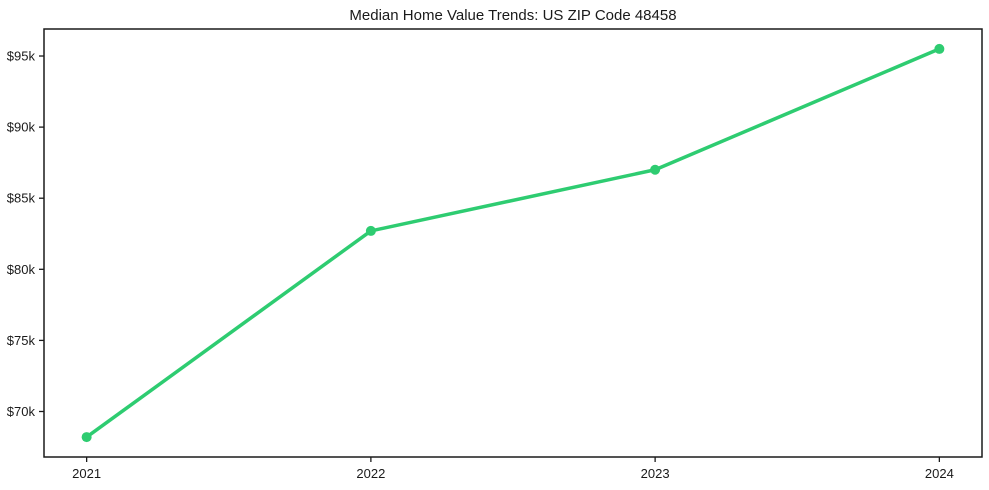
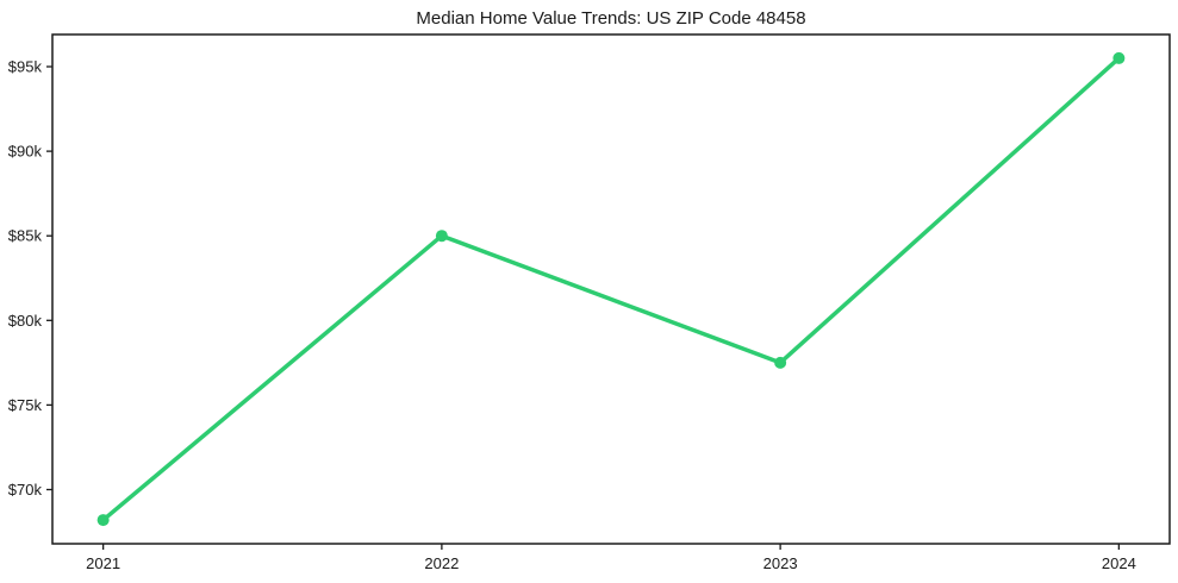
2022: $82.7k -> $85.0k
2023: $87.0k -> $77.5k
